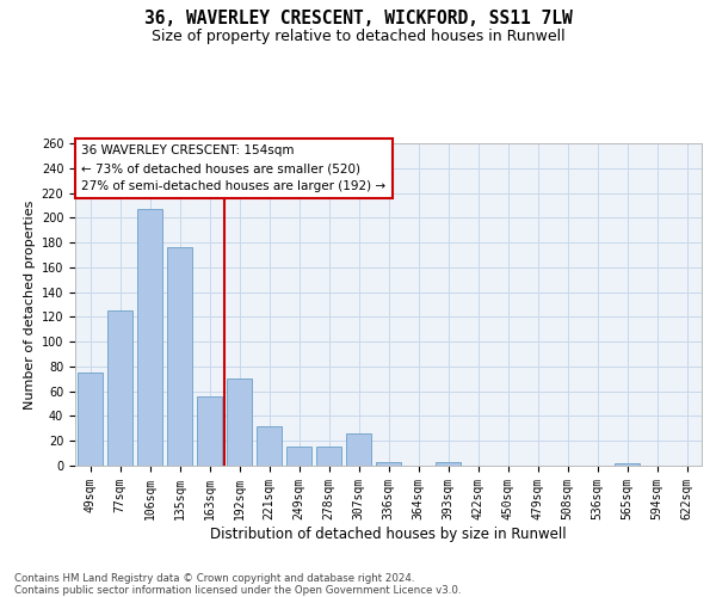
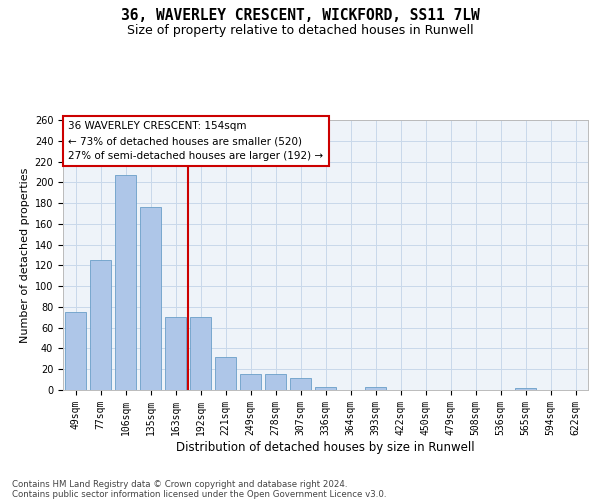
163sqm: 56 -> 70
307sqm: 26 -> 12
